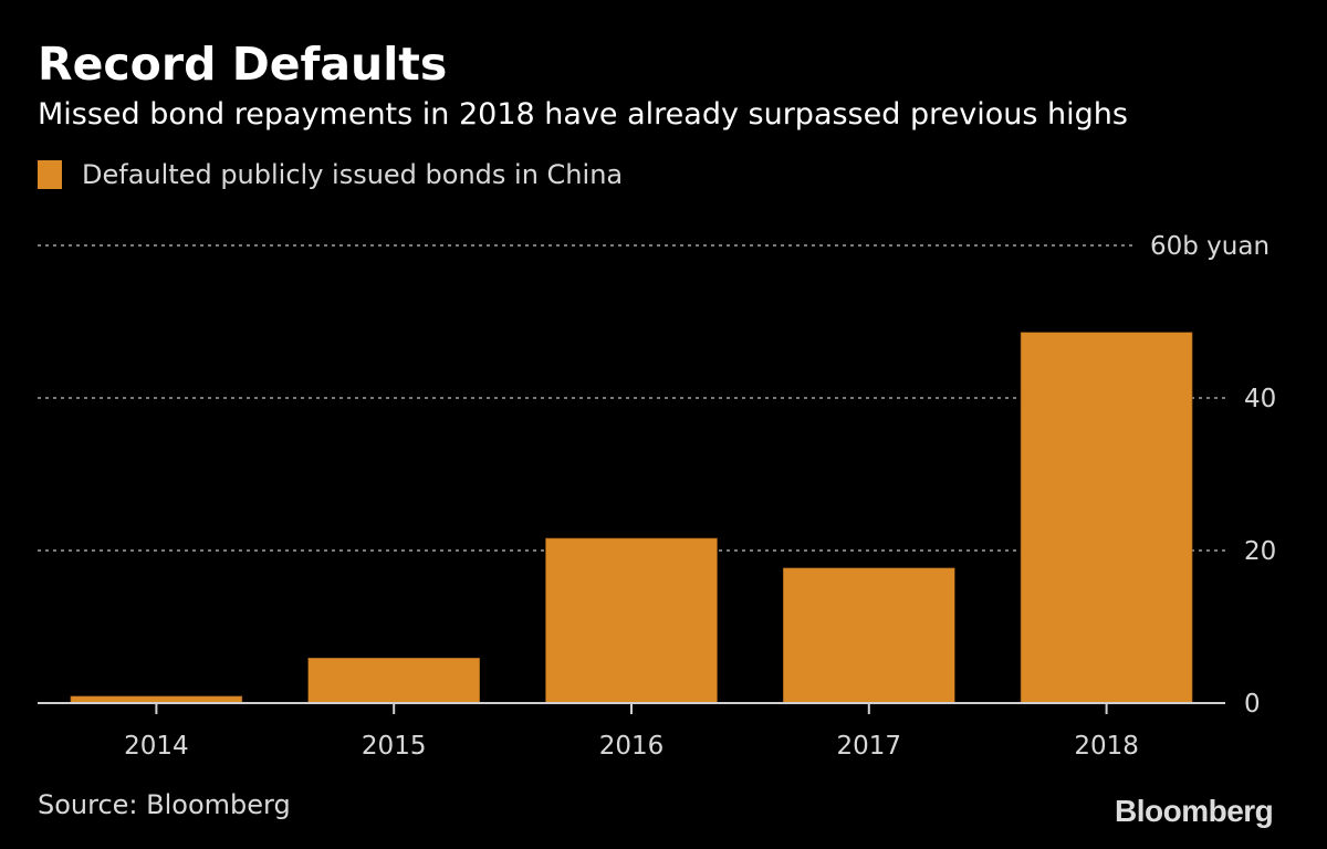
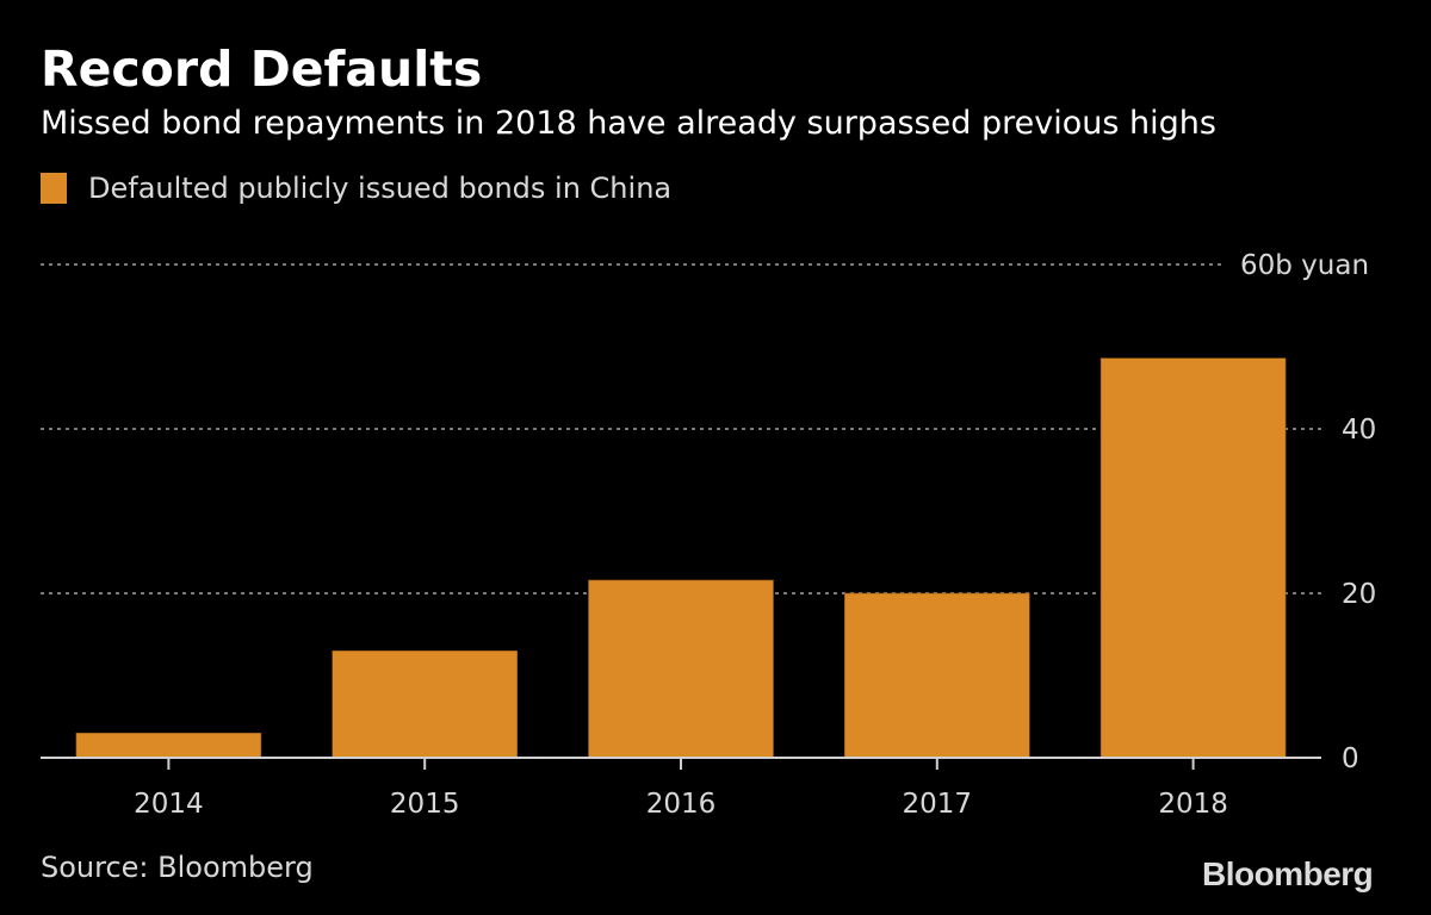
2014: 1 -> 3
2015: 6 -> 13
2017: 18 -> 20
